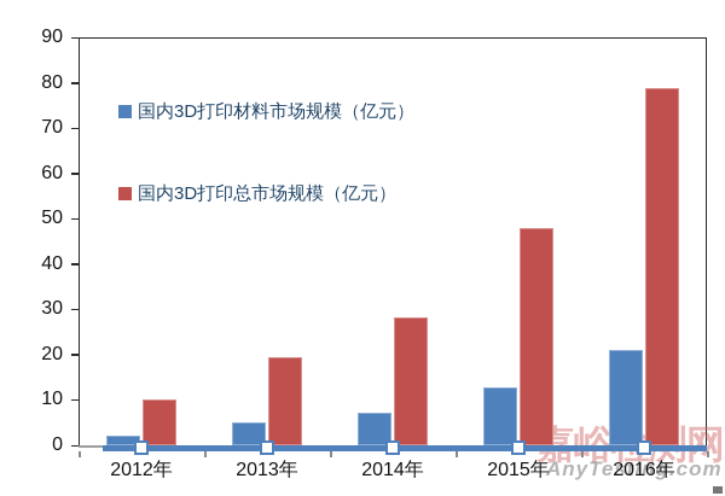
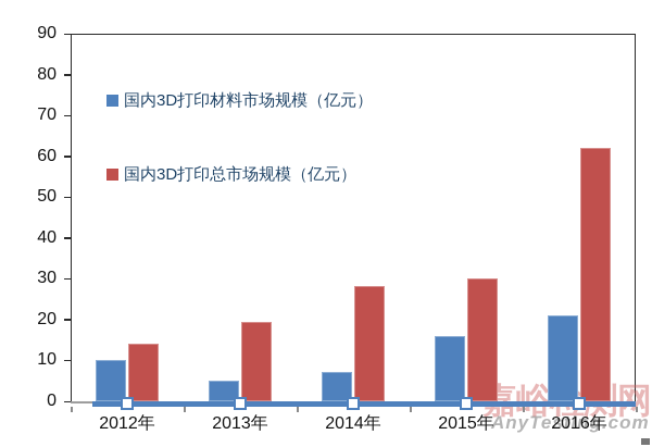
国内3D打印材料市场规模（亿元）/2012年: 2 -> 10
国内3D打印总市场规模（亿元）/2012年: 10 -> 14
国内3D打印材料市场规模（亿元）/2015年: 13 -> 16
国内3D打印总市场规模（亿元）/2015年: 48 -> 30
国内3D打印总市场规模（亿元）/2016年: 79 -> 62
